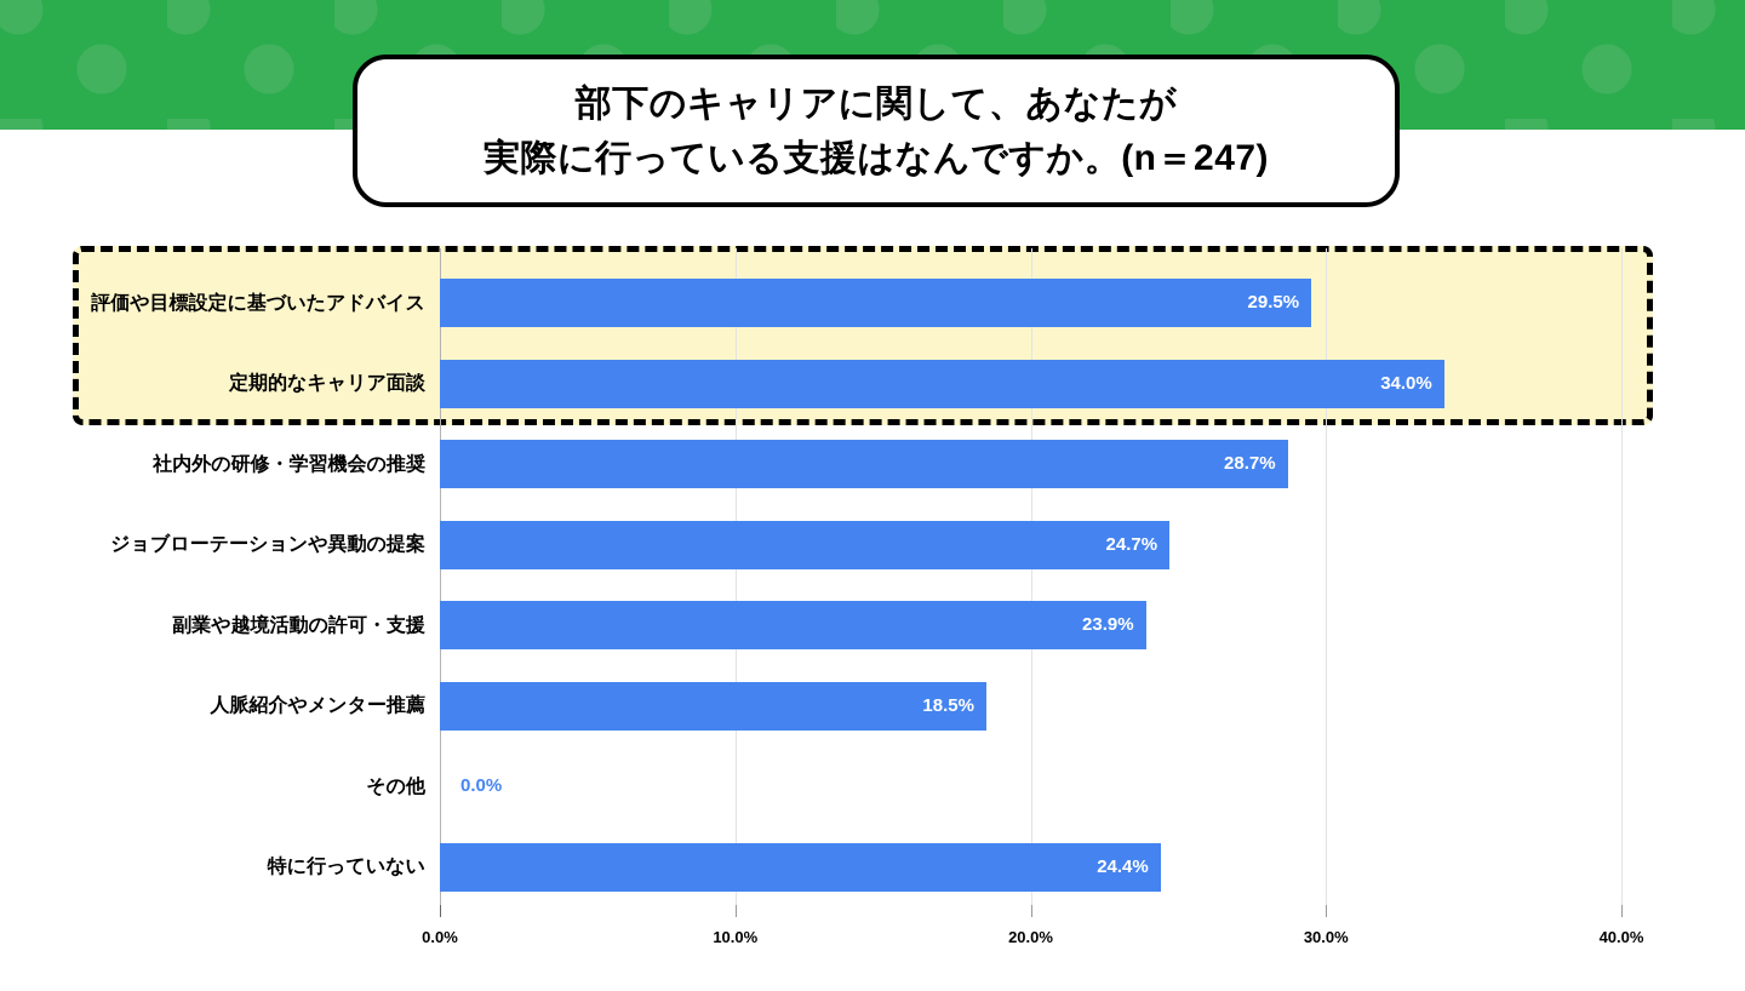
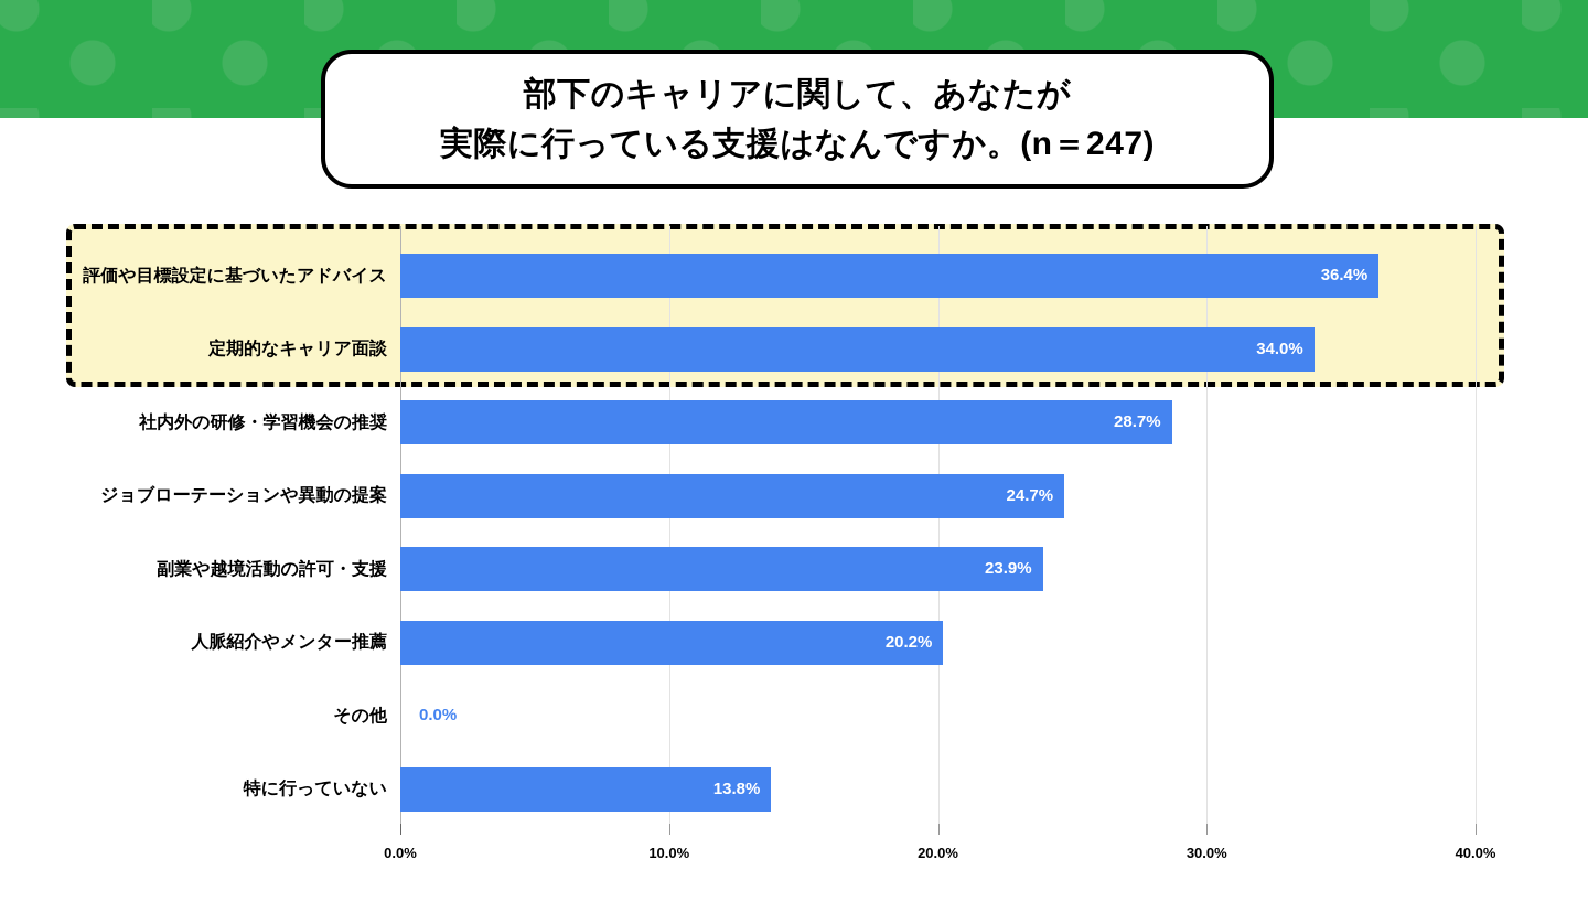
評価や目標設定に基づいたアドバイス: 29.5% -> 36.4%
人脈紹介やメンター推薦: 18.5% -> 20.2%
特に行っていない: 24.4% -> 13.8%
